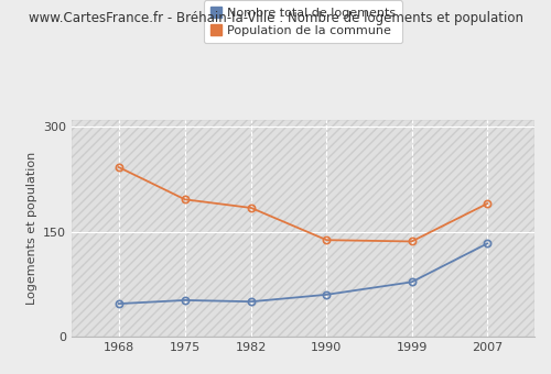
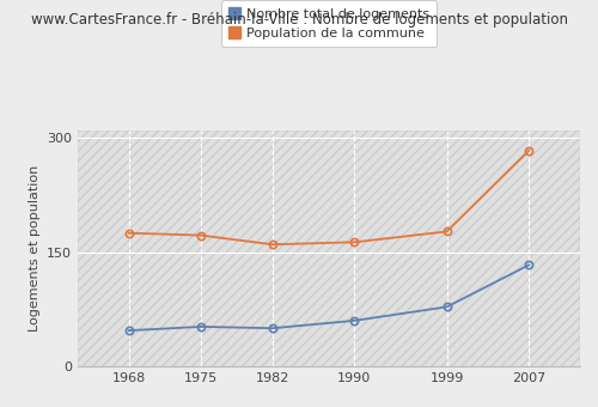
Population de la commune/1968: 242 -> 175
Population de la commune/1975: 196 -> 172
Population de la commune/1982: 184 -> 160
Population de la commune/1990: 138 -> 163
Population de la commune/1999: 136 -> 177
Population de la commune/2007: 190 -> 283
